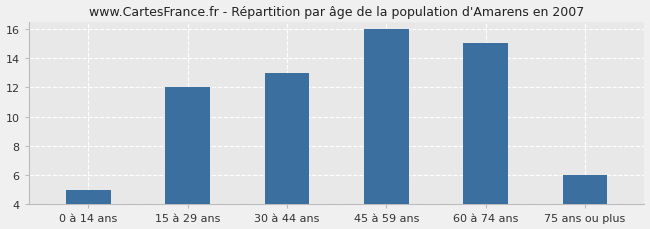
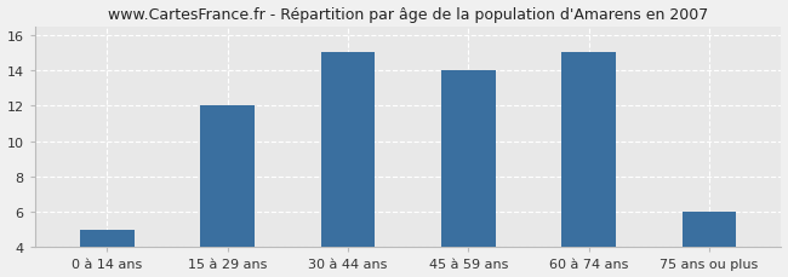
30 à 44 ans: 13 -> 15
45 à 59 ans: 16 -> 14
